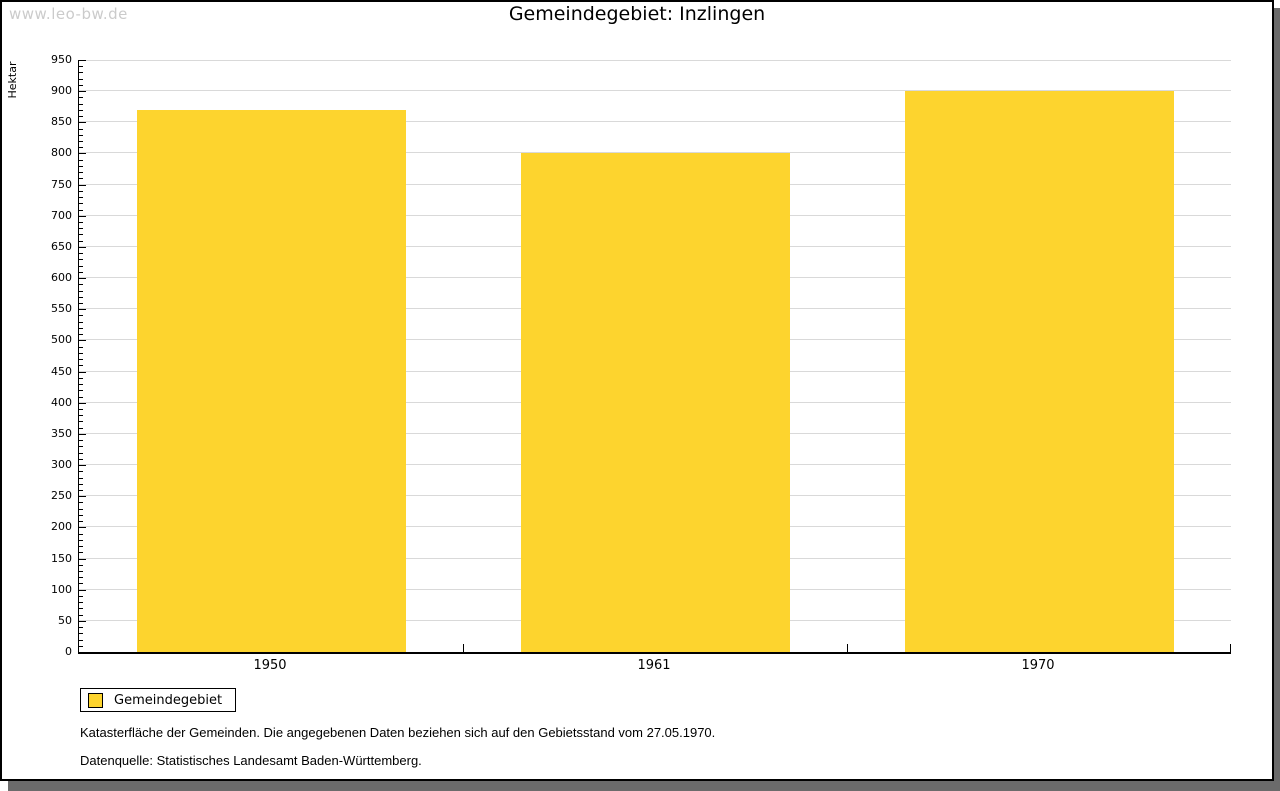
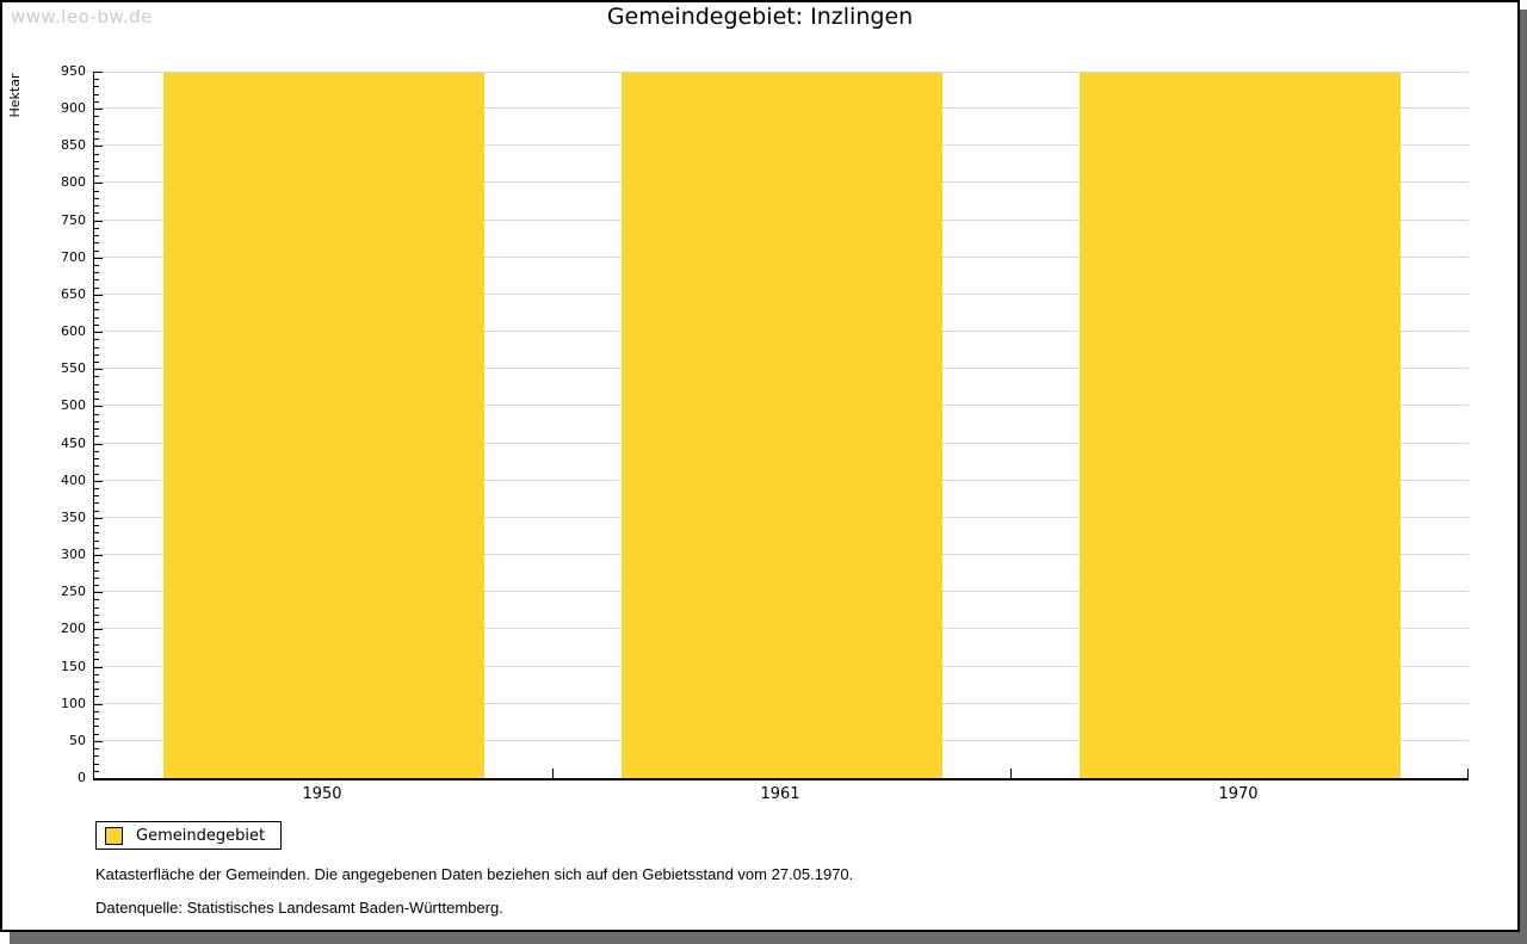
1950: 870 -> 950
1961: 800 -> 950
1970: 900 -> 950
